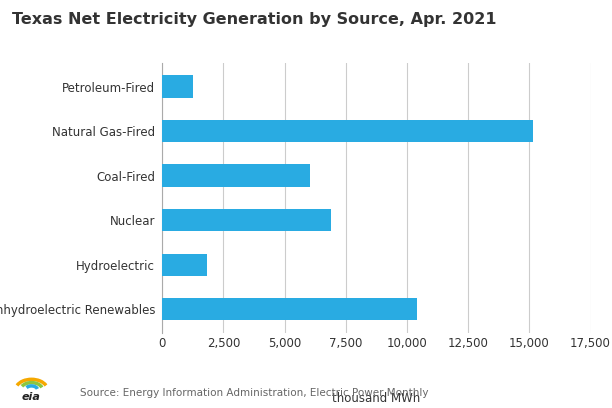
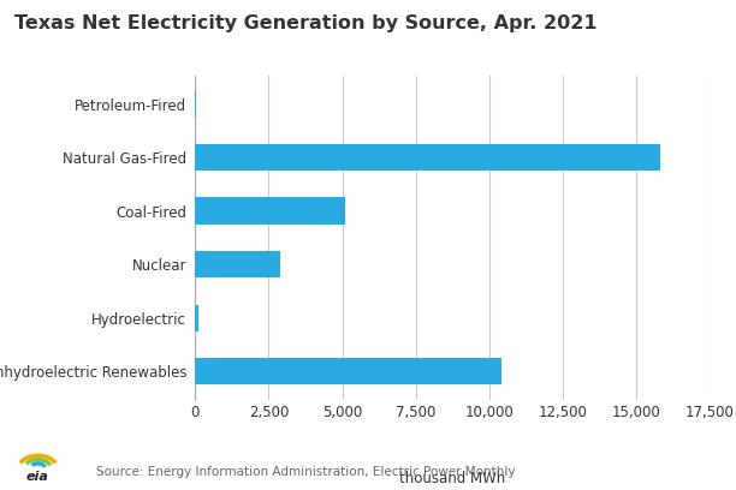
Petroleum-Fired: 1,250 -> 30
Natural Gas-Fired: 15,150 -> 15,800
Coal-Fired: 6,050 -> 5,100
Nuclear: 6,900 -> 2,900
Hydroelectric: 1,850 -> 120
